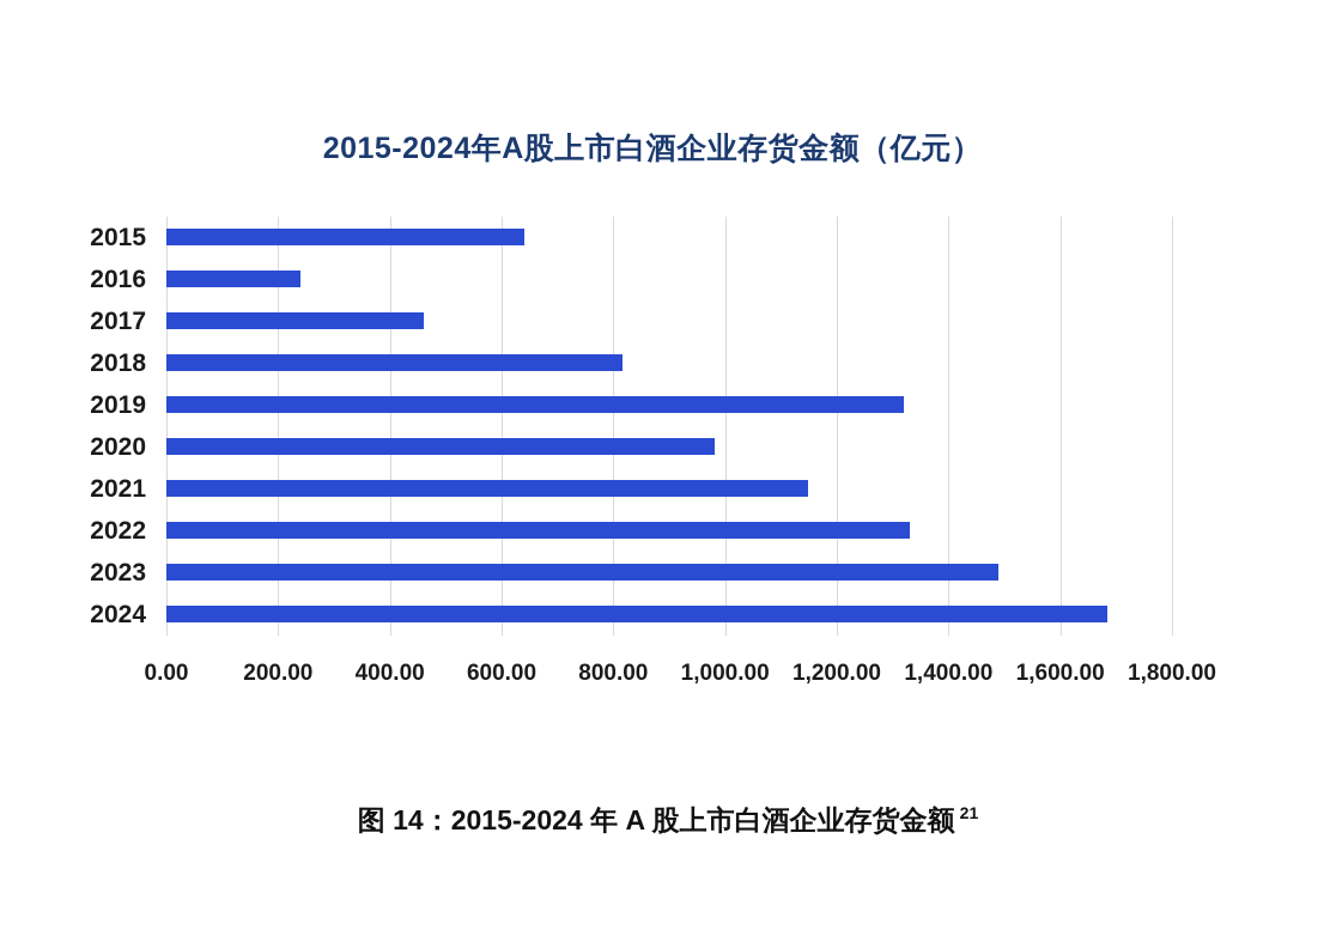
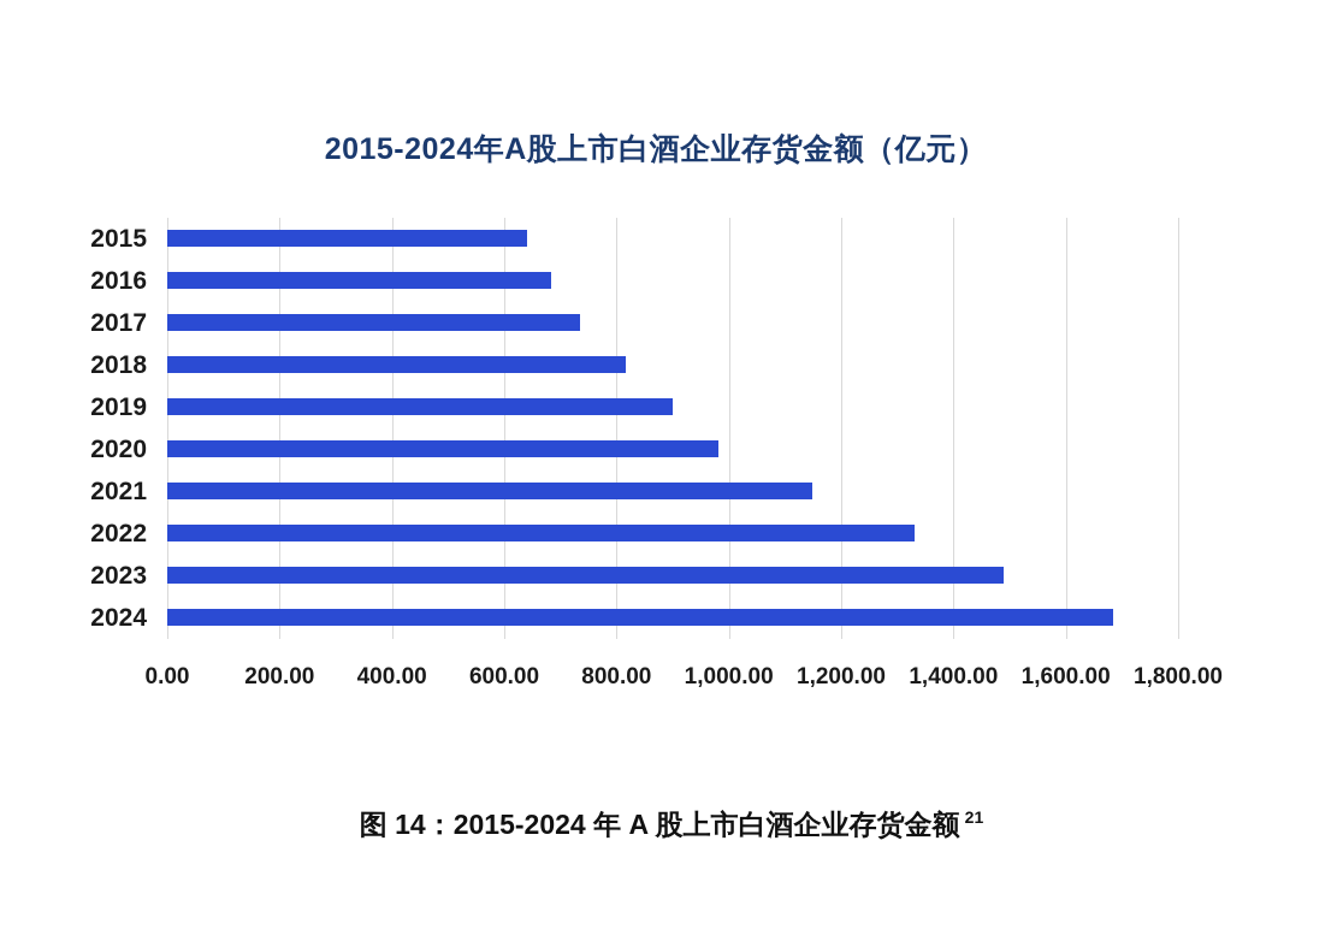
2016: 240 -> 680
2017: 460 -> 740
2019: 1320 -> 900
